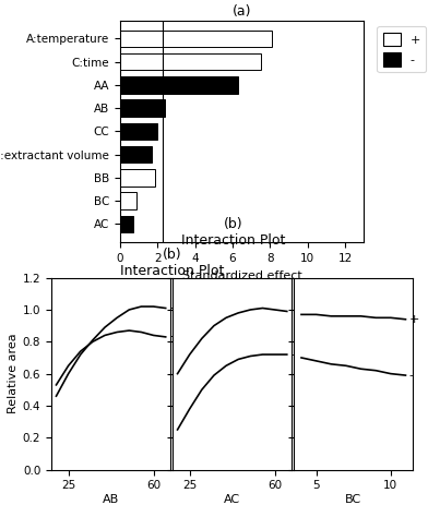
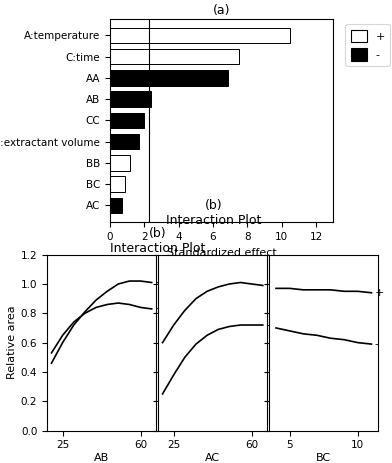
(a)/A:temperature: 8.1 -> 10.5
(a)/AA: 6.3 -> 6.9
(a)/BB: 1.9 -> 1.2
